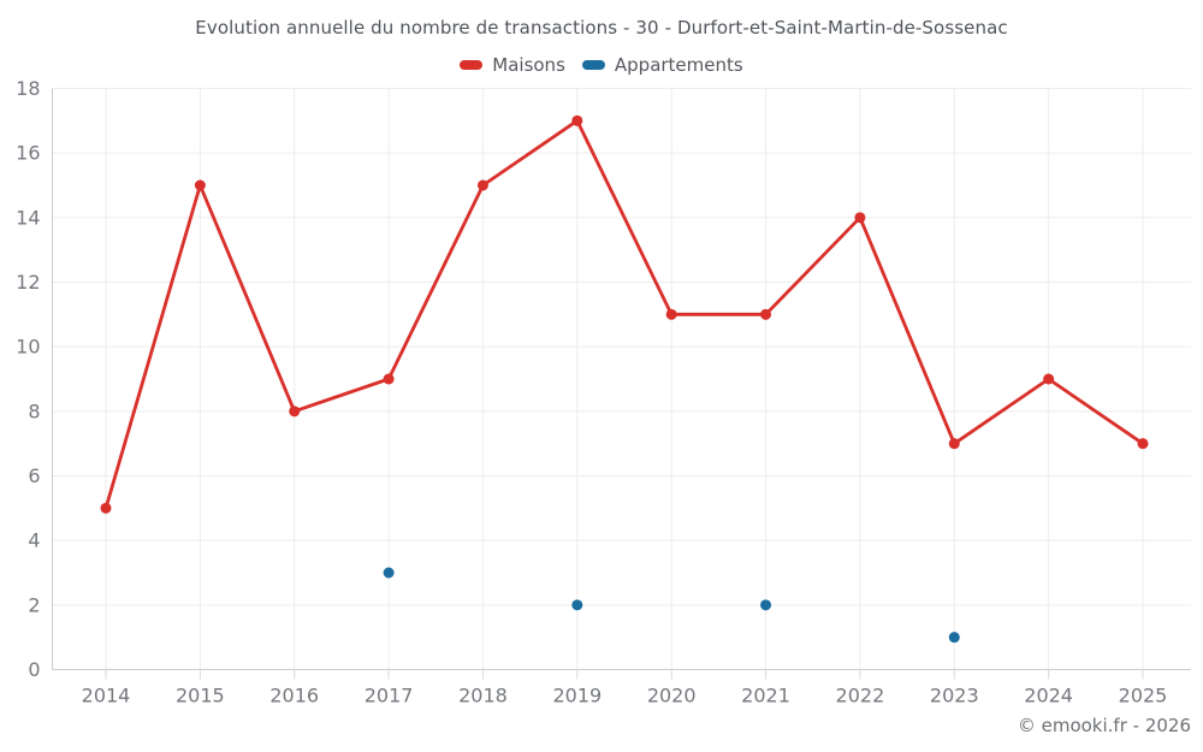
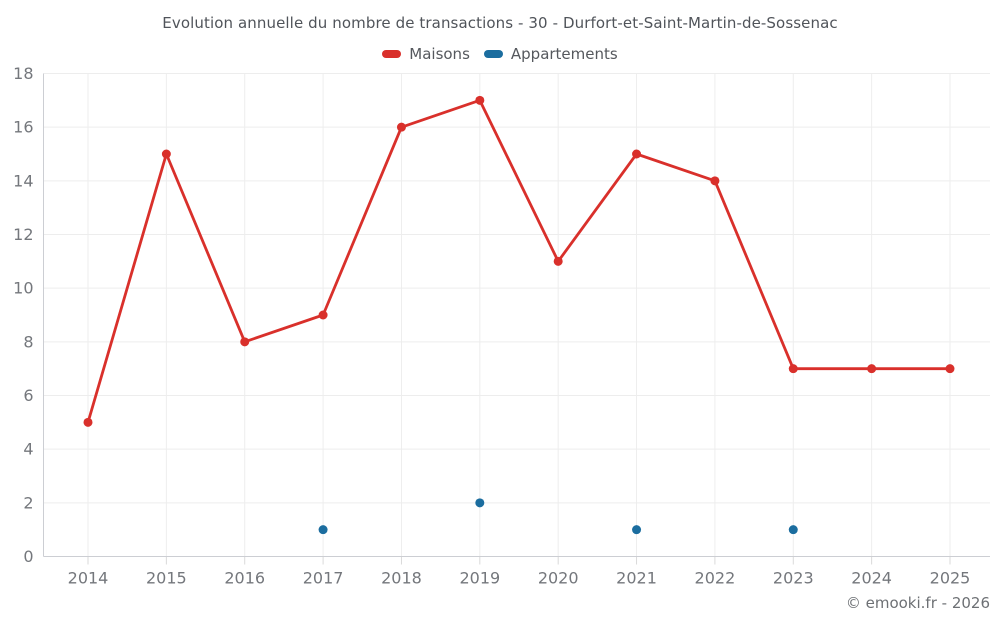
Appartements/2017: 3 -> 1
Maisons/2018: 15 -> 16
Maisons/2021: 11 -> 15
Appartements/2021: 2 -> 1
Maisons/2024: 9 -> 7
